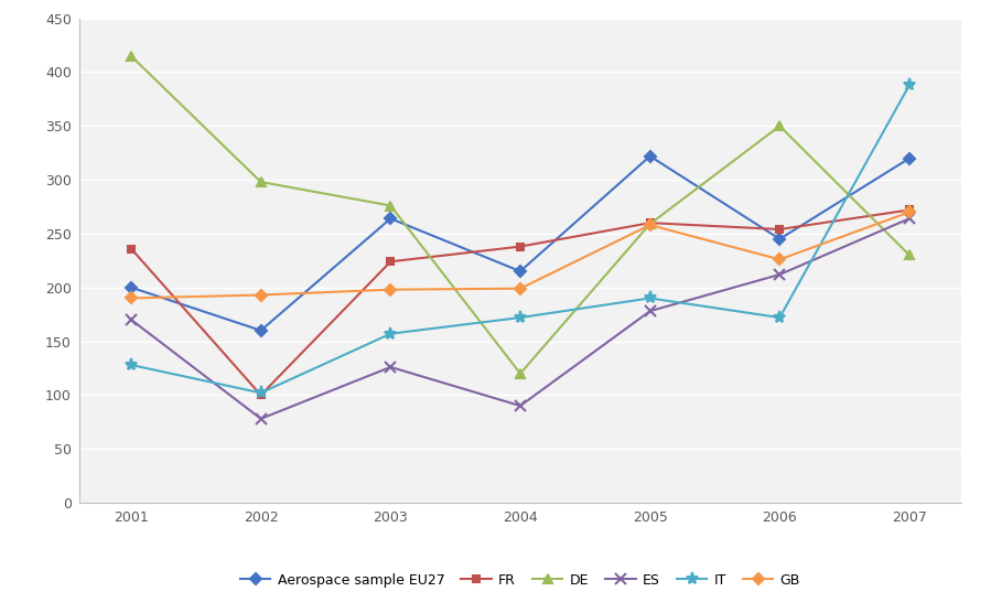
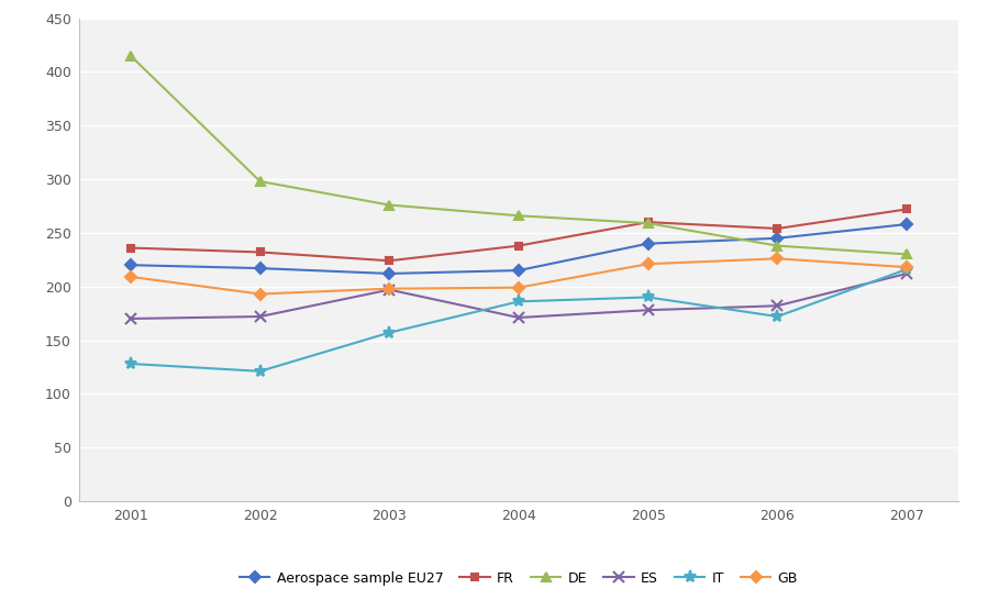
Aerospace sample EU27/2001: 200 -> 220
GB/2001: 190 -> 209
Aerospace sample EU27/2002: 160 -> 217
FR/2002: 100 -> 232
ES/2002: 78 -> 172
IT/2002: 102 -> 121
Aerospace sample EU27/2003: 264 -> 212
ES/2003: 126 -> 197
DE/2004: 120 -> 266
ES/2004: 90 -> 171
IT/2004: 172 -> 186
Aerospace sample EU27/2005: 322 -> 240
GB/2005: 258 -> 221
DE/2006: 350 -> 238
ES/2006: 212 -> 182
Aerospace sample EU27/2007: 320 -> 258
ES/2007: 264 -> 212
IT/2007: 388 -> 216
GB/2007: 270 -> 218
